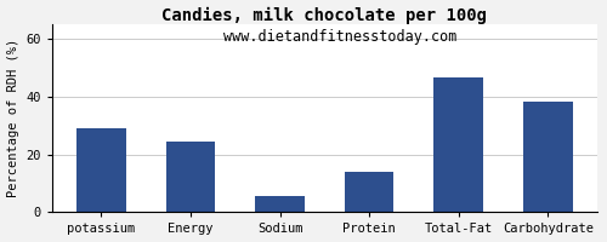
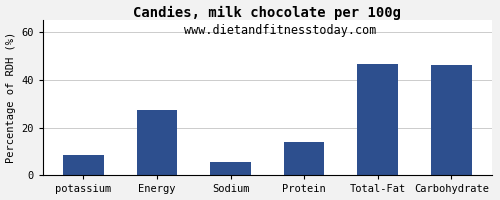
potassium: 29.0 -> 8.5
Energy: 24.5 -> 27.5
Carbohydrate: 38.0 -> 46.0
